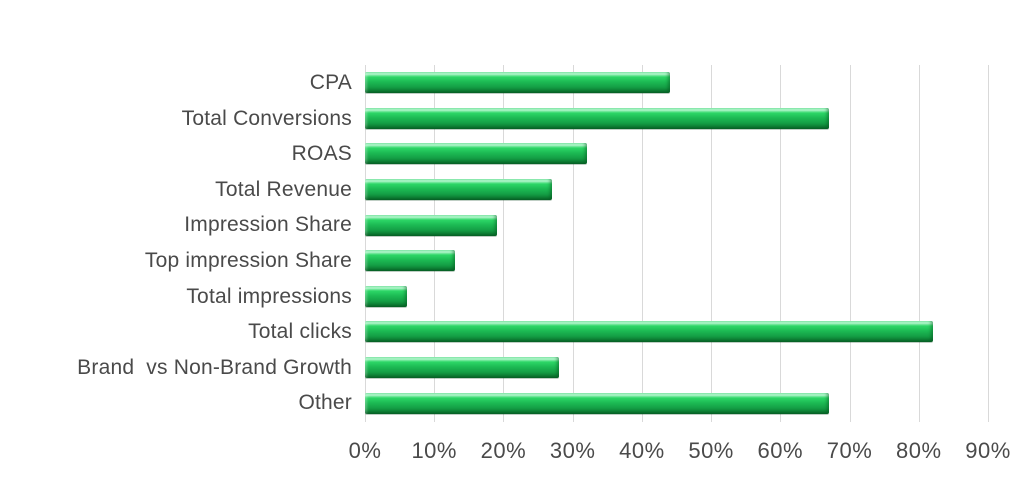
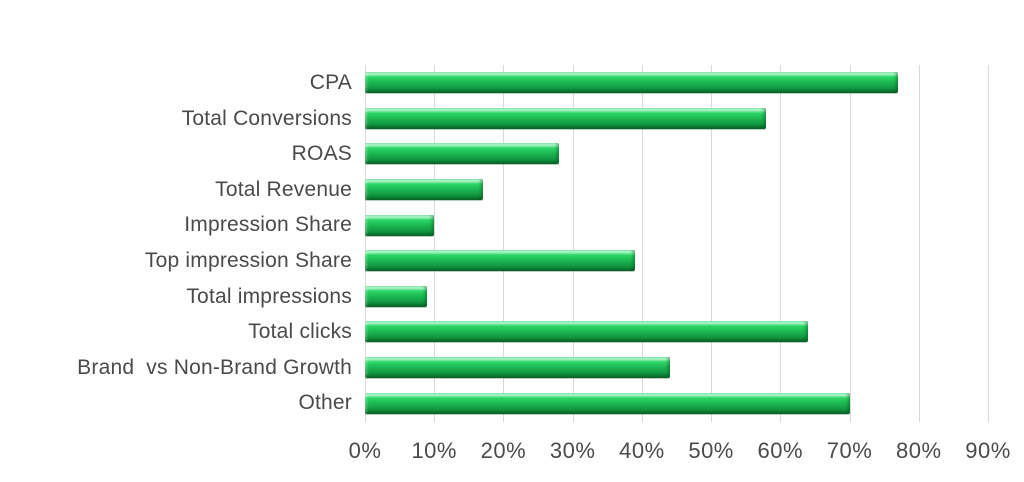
CPA: 44% -> 77%
Total Conversions: 67% -> 58%
ROAS: 32% -> 28%
Total Revenue: 27% -> 17%
Impression Share: 19% -> 10%
Top impression Share: 13% -> 39%
Total impressions: 6% -> 9%
Total clicks: 82% -> 64%
Brand vs Non-Brand Growth: 28% -> 44%
Other: 67% -> 70%
